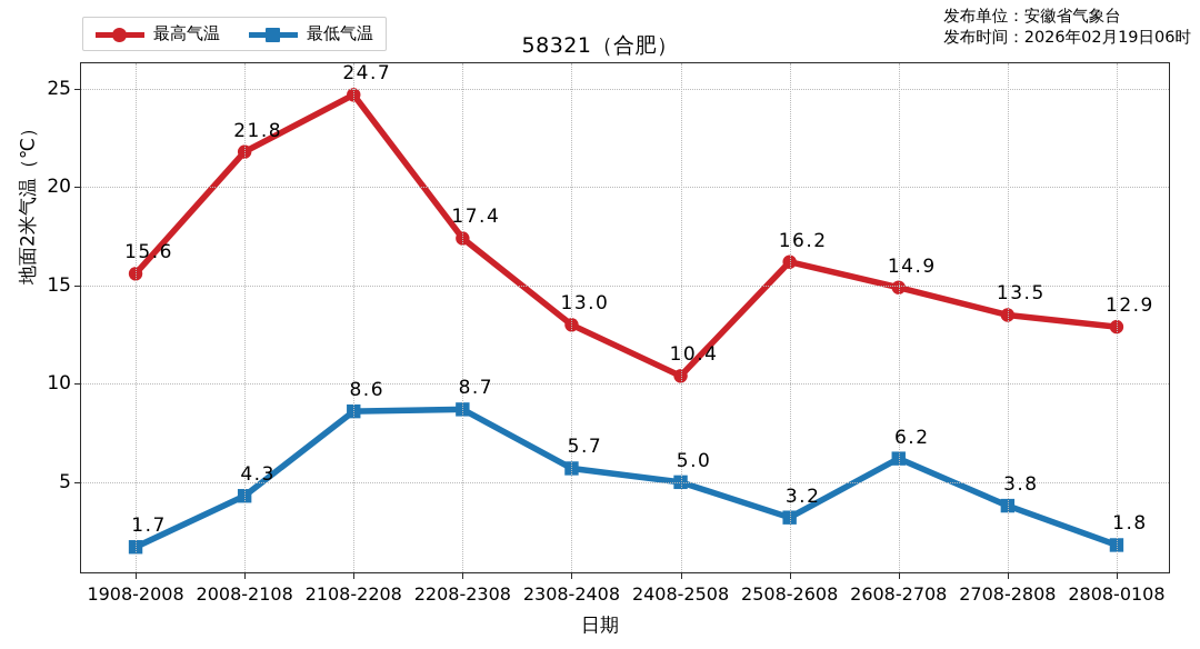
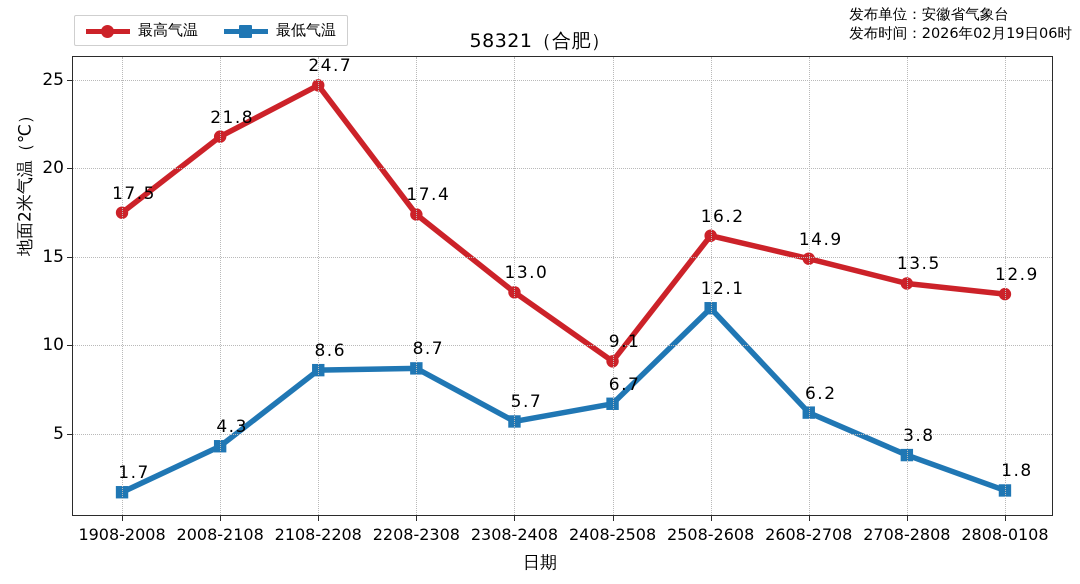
最高气温/1908-2008: 15.6 -> 17.5
最高气温/2408-2508: 10.4 -> 9.1
最低气温/2408-2508: 5.0 -> 6.7
最低气温/2508-2608: 3.2 -> 12.1
